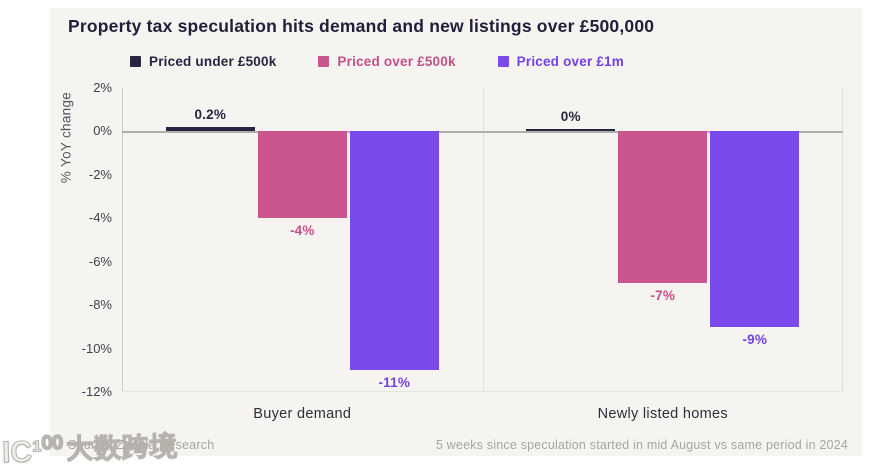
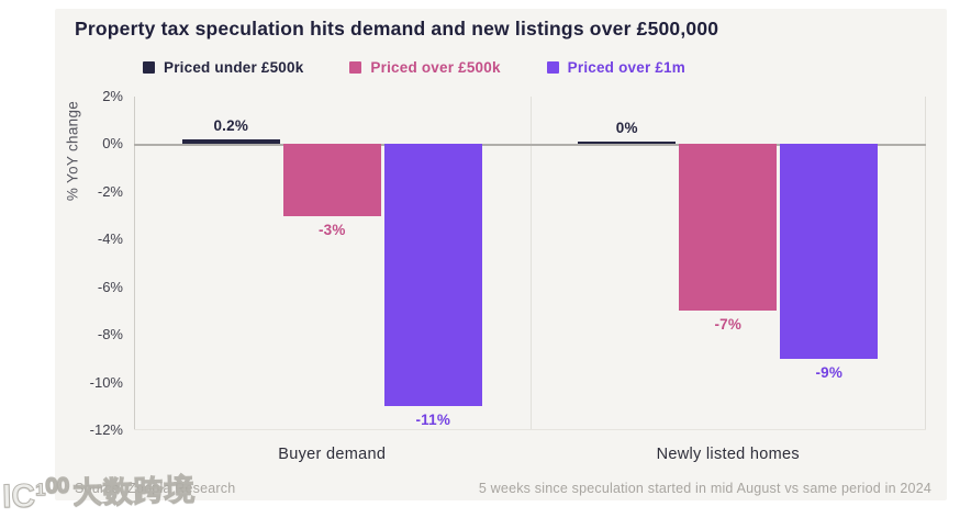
Priced over £500k/Buyer demand: -4% -> -3%
